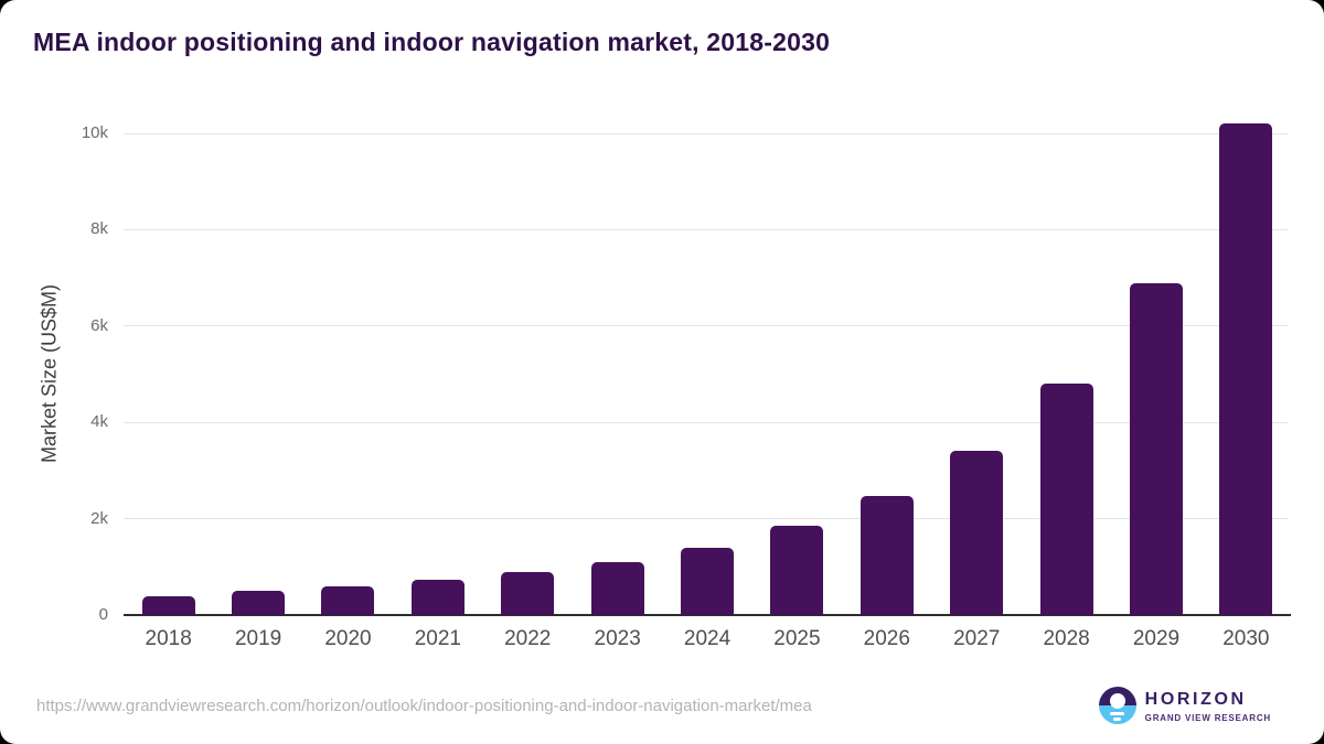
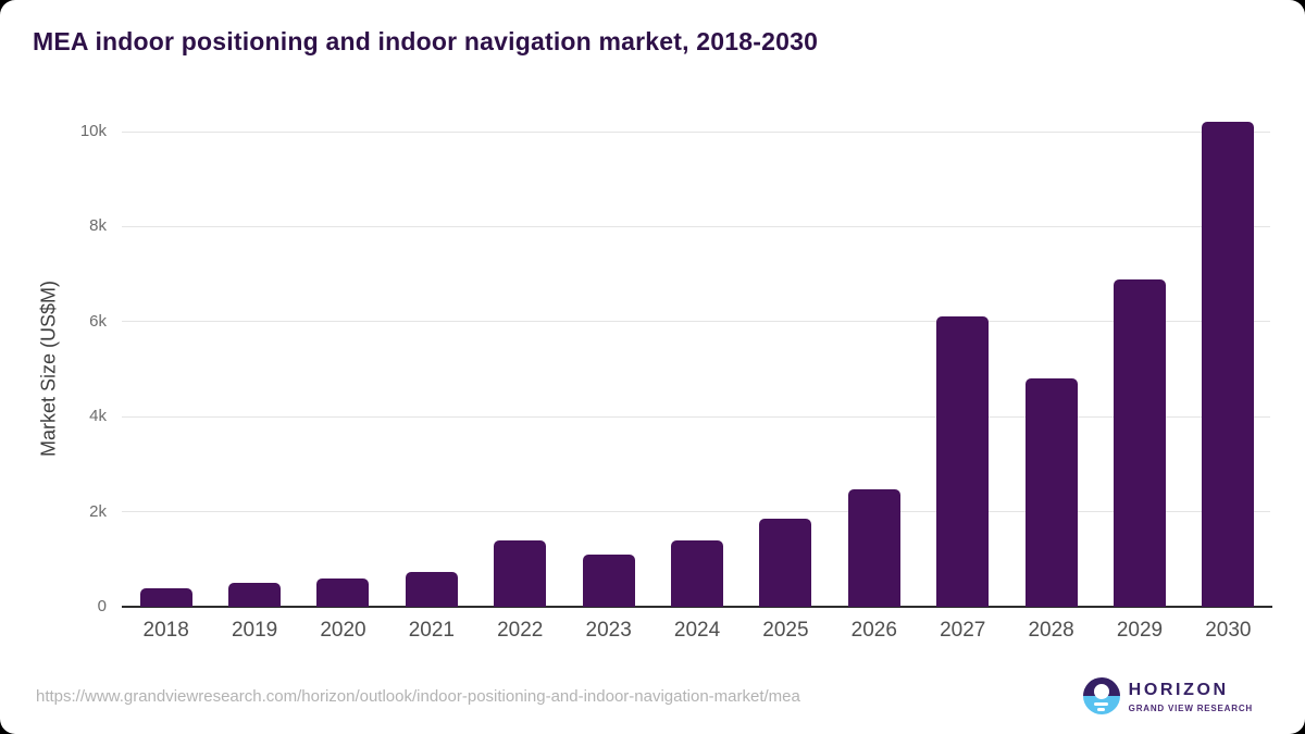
2022: 0.9k -> 1.4k
2027: 3.4k -> 6.1k
